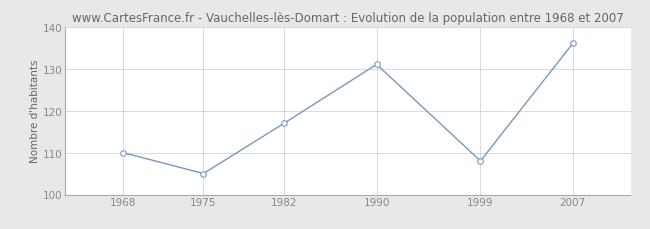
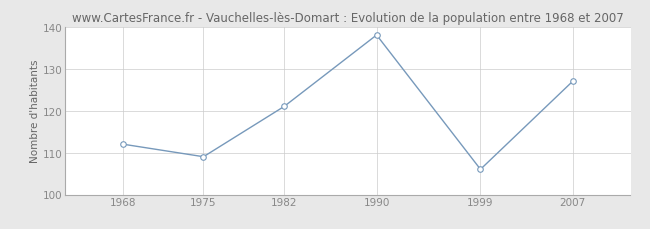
1968: 110 -> 112
1975: 105 -> 109
1982: 117 -> 121
1990: 131 -> 138
1999: 108 -> 106
2007: 136 -> 127
